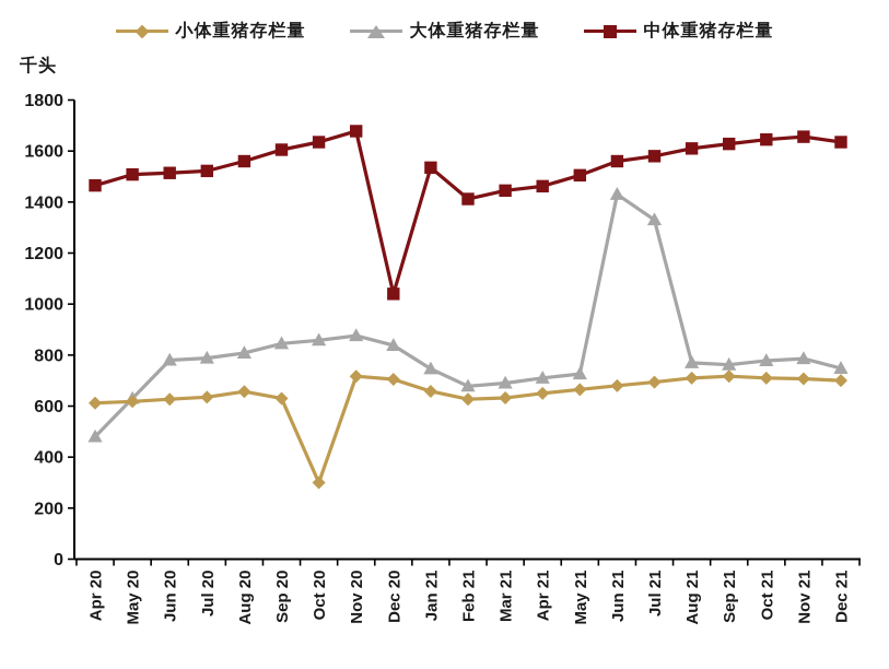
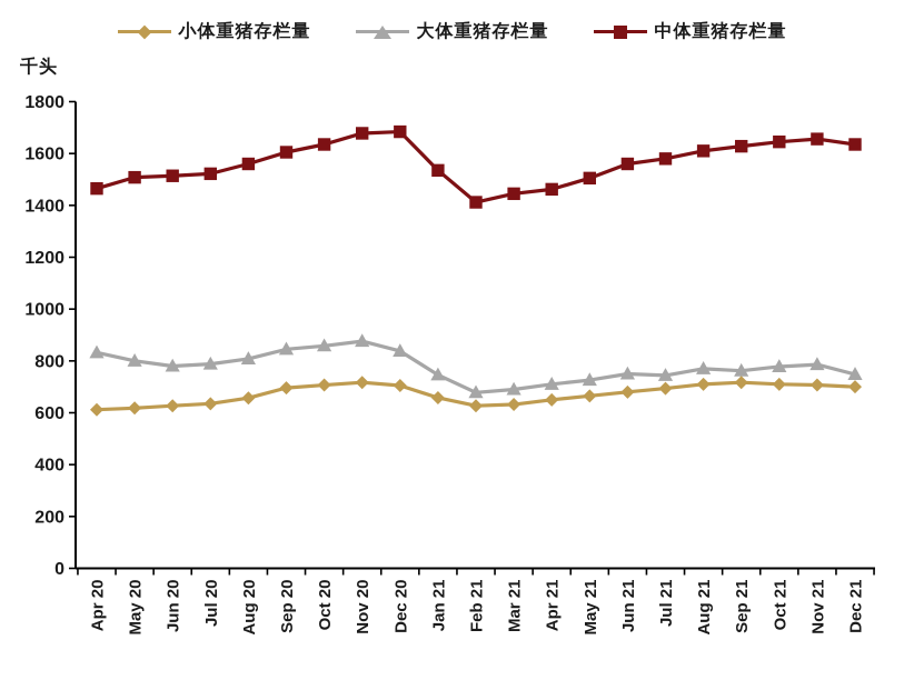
大体重猪存栏量/Apr 20: 480 -> 830
大体重猪存栏量/May 20: 630 -> 800
小体重猪存栏量/Sep 20: 630 -> 700
小体重猪存栏量/Oct 20: 300 -> 710
中体重猪存栏量/Dec 20: 1040 -> 1680
大体重猪存栏量/Jun 21: 1430 -> 750
大体重猪存栏量/Jul 21: 1330 -> 740
